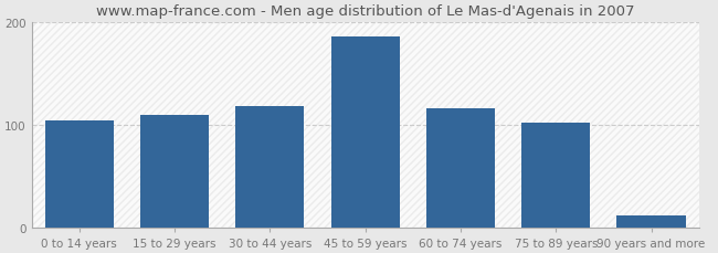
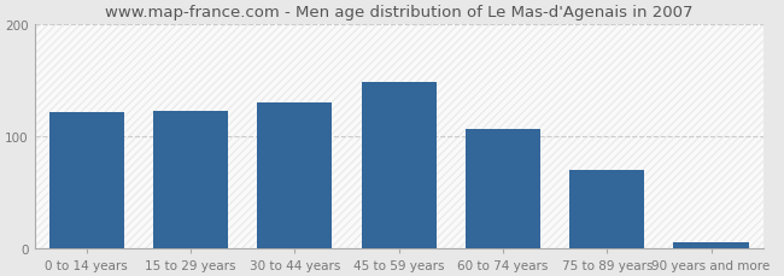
0 to 14 years: 104 -> 122
15 to 29 years: 110 -> 123
30 to 44 years: 118 -> 130
45 to 59 years: 186 -> 148
60 to 74 years: 116 -> 106
75 to 89 years: 102 -> 70
90 years and more: 12 -> 5
